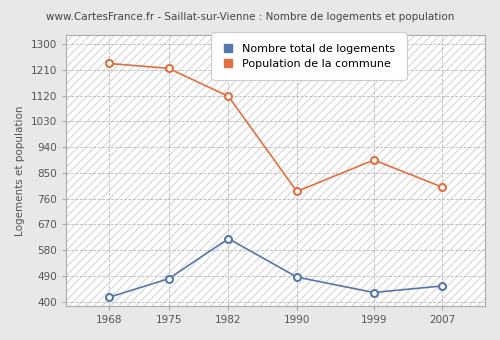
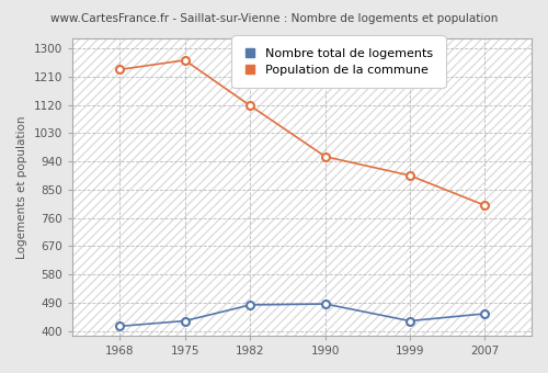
Nombre total de logements/1975: 480 -> 432
Population de la commune/1975: 1215 -> 1262
Nombre total de logements/1982: 620 -> 483
Population de la commune/1990: 785 -> 955
